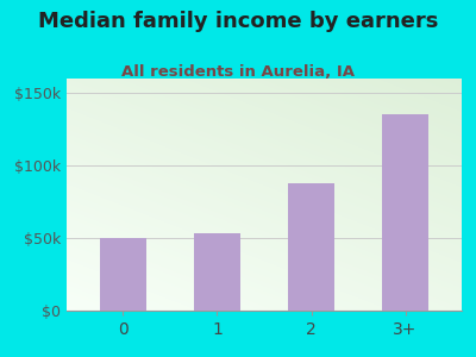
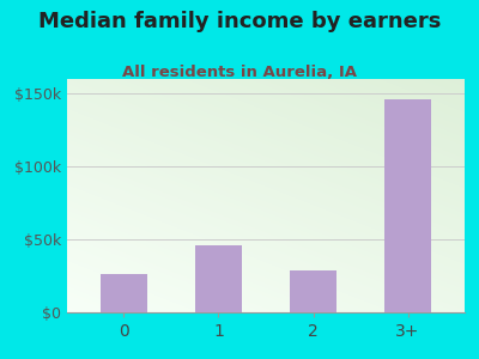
0: $50k -> $26k
1: $53k -> $46k
2: $88k -> $29k
3+: $135k -> $146k
